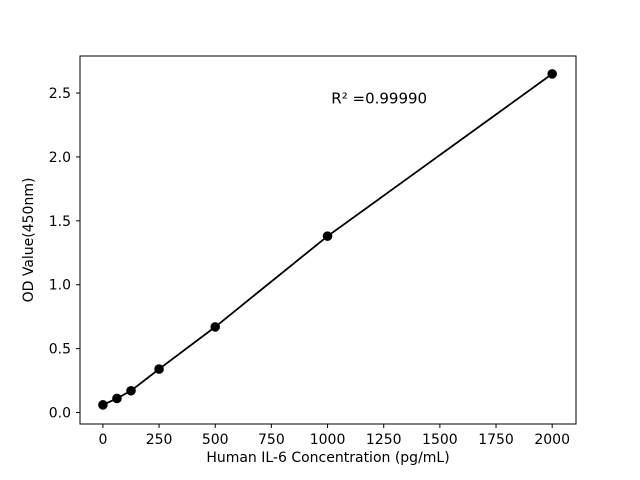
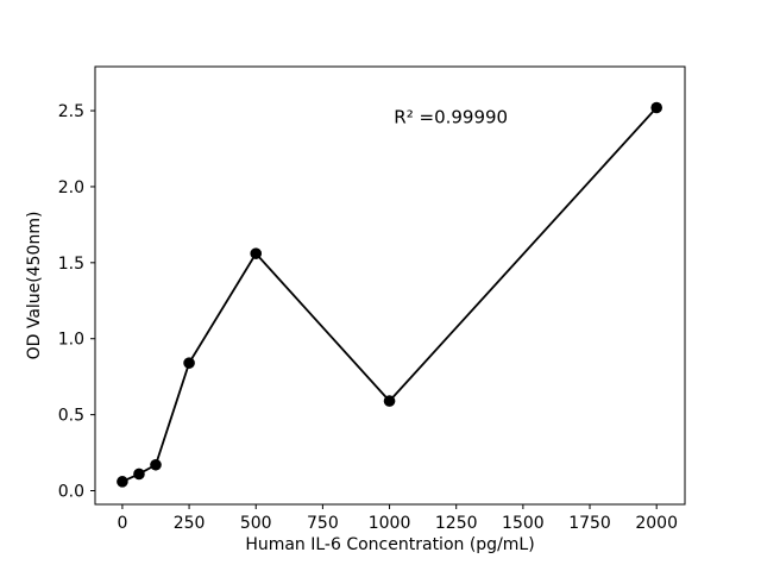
250: 0.34 -> 0.84
500: 0.67 -> 1.56
1000: 1.38 -> 0.59
2000: 2.65 -> 2.52
